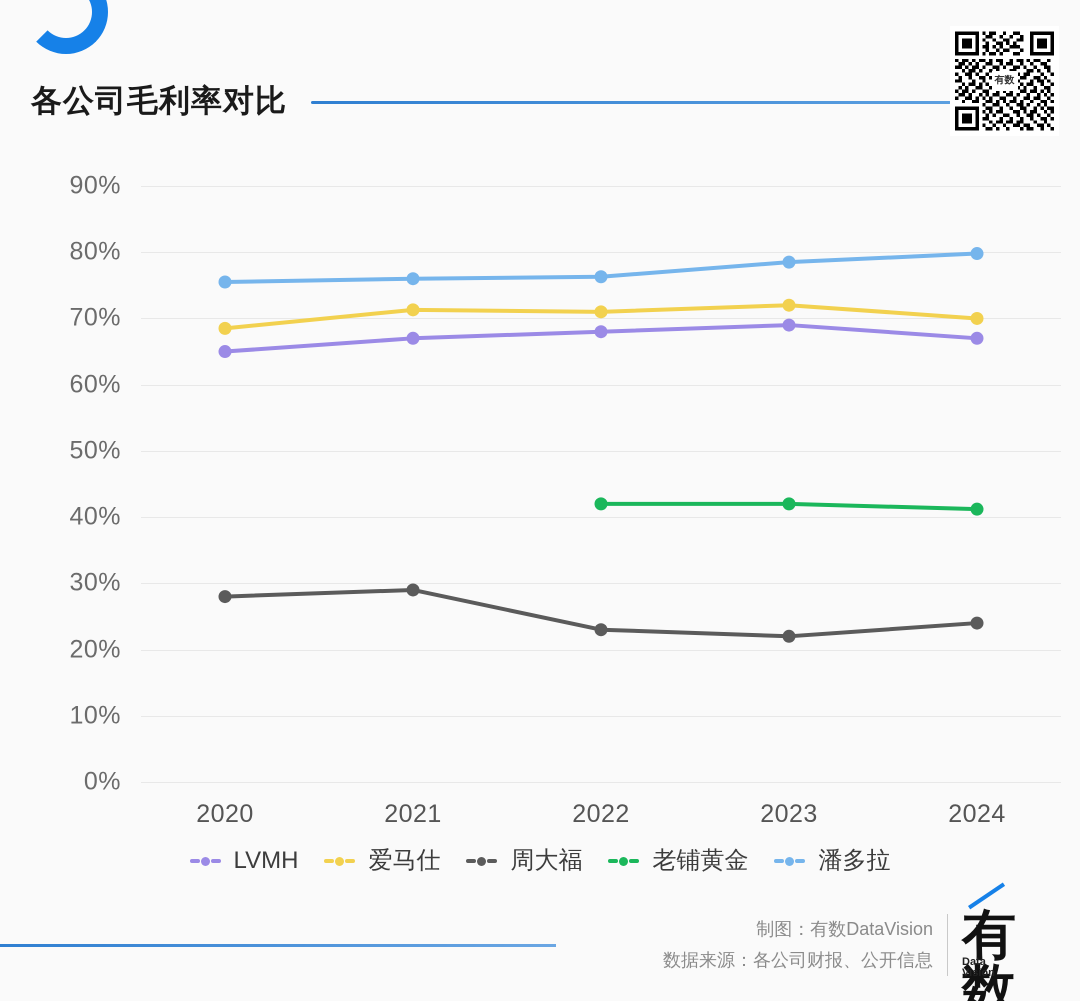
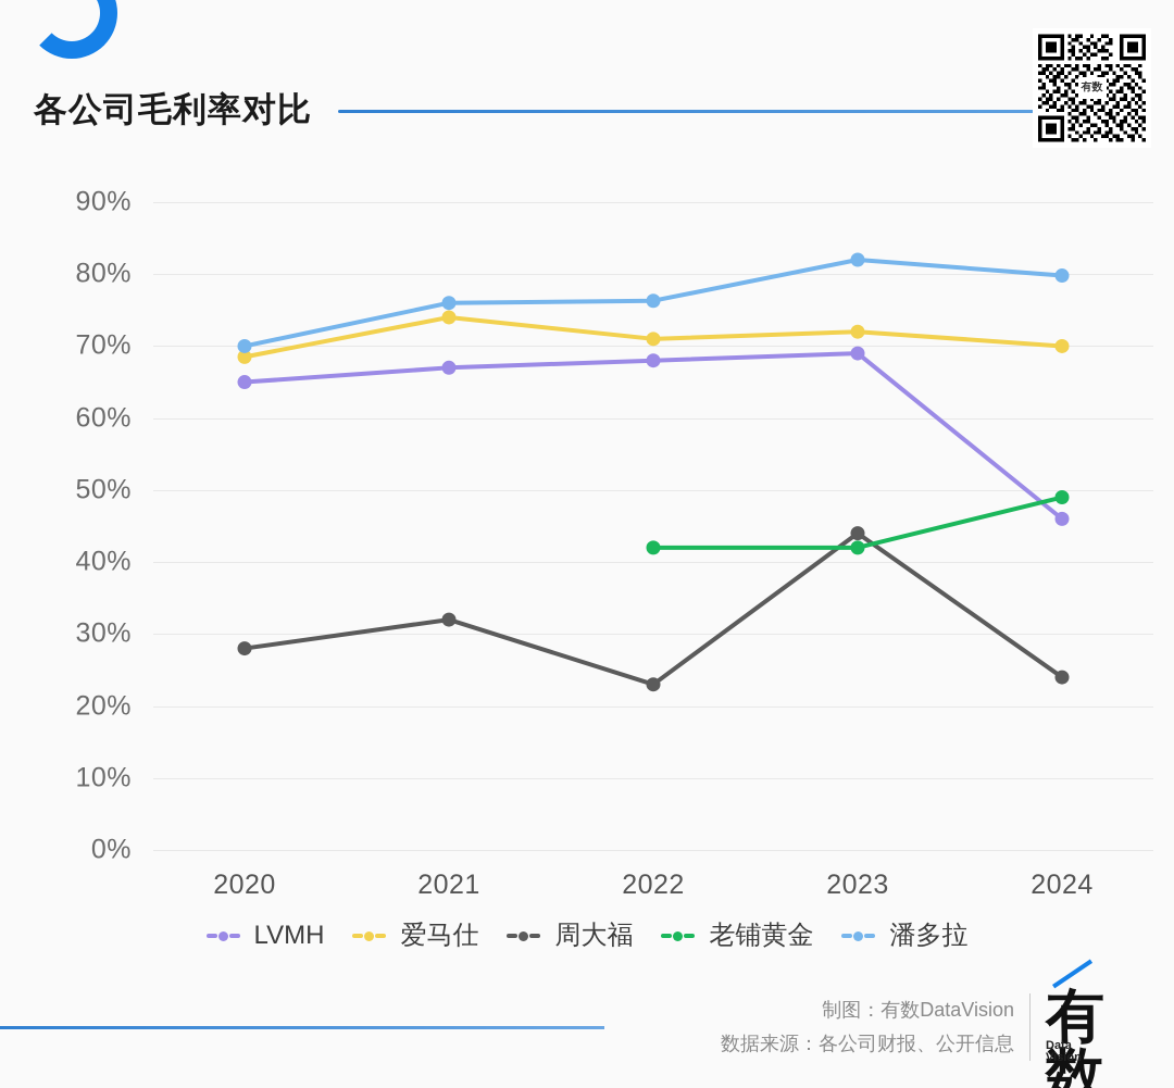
潘多拉/2020: 76% -> 70%
爱马仕/2021: 71% -> 74%
周大福/2021: 29% -> 32%
周大福/2023: 22% -> 44%
潘多拉/2023: 78% -> 82%
LVMH/2024: 67% -> 46%
老铺黄金/2024: 41% -> 49%
